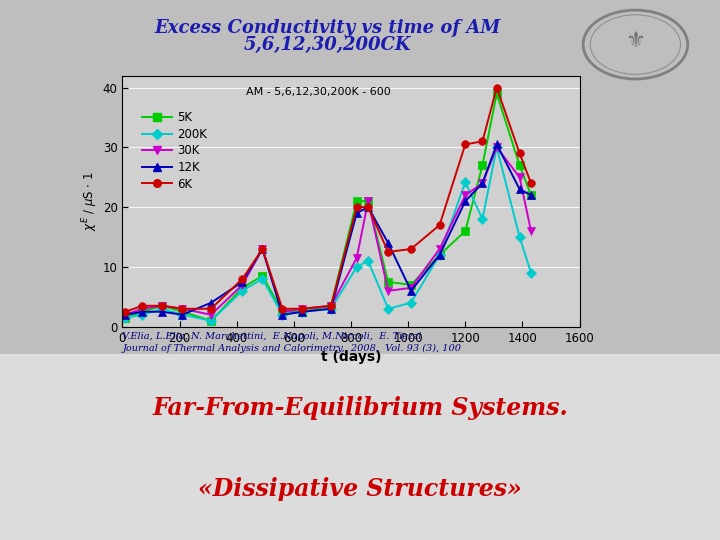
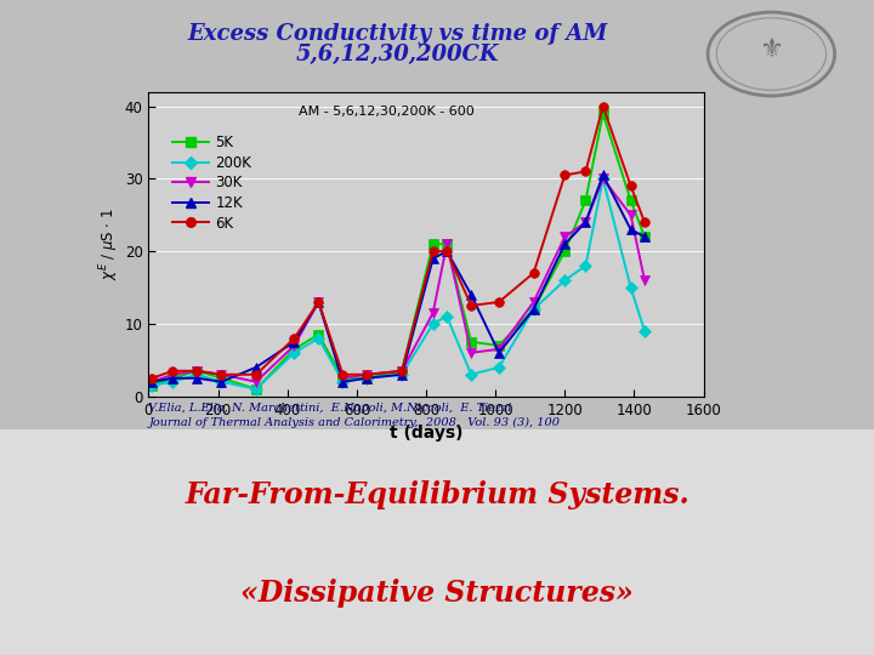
5K/1200: 16.0 -> 20.0
200K/1200: 24.2 -> 16.0
